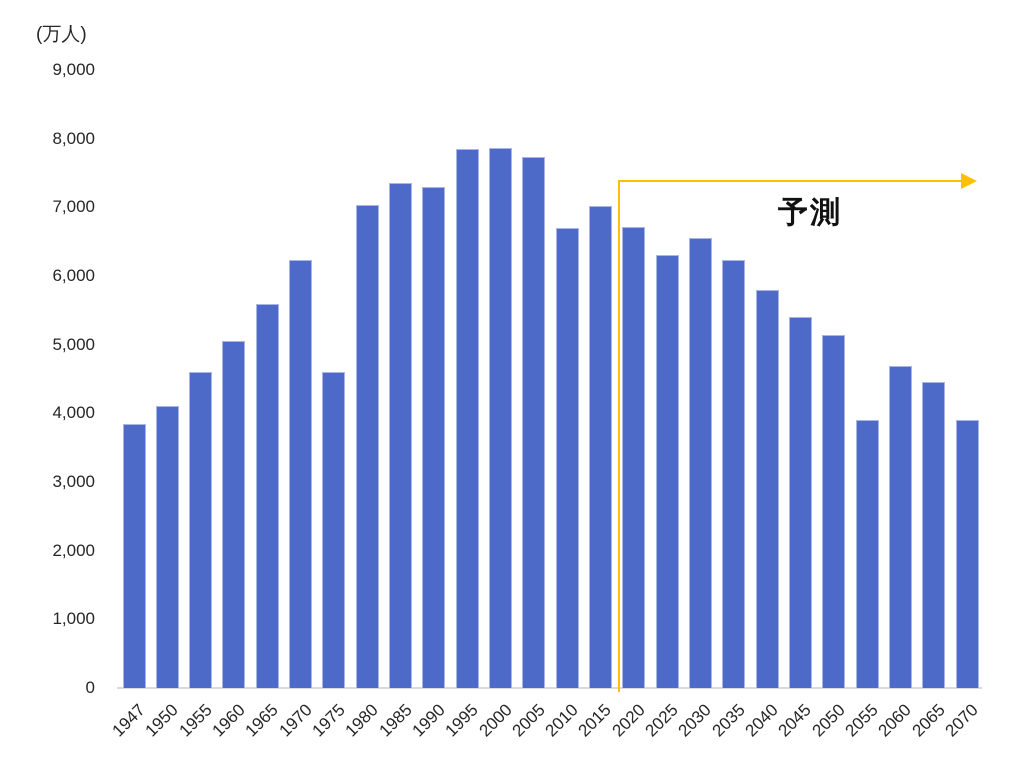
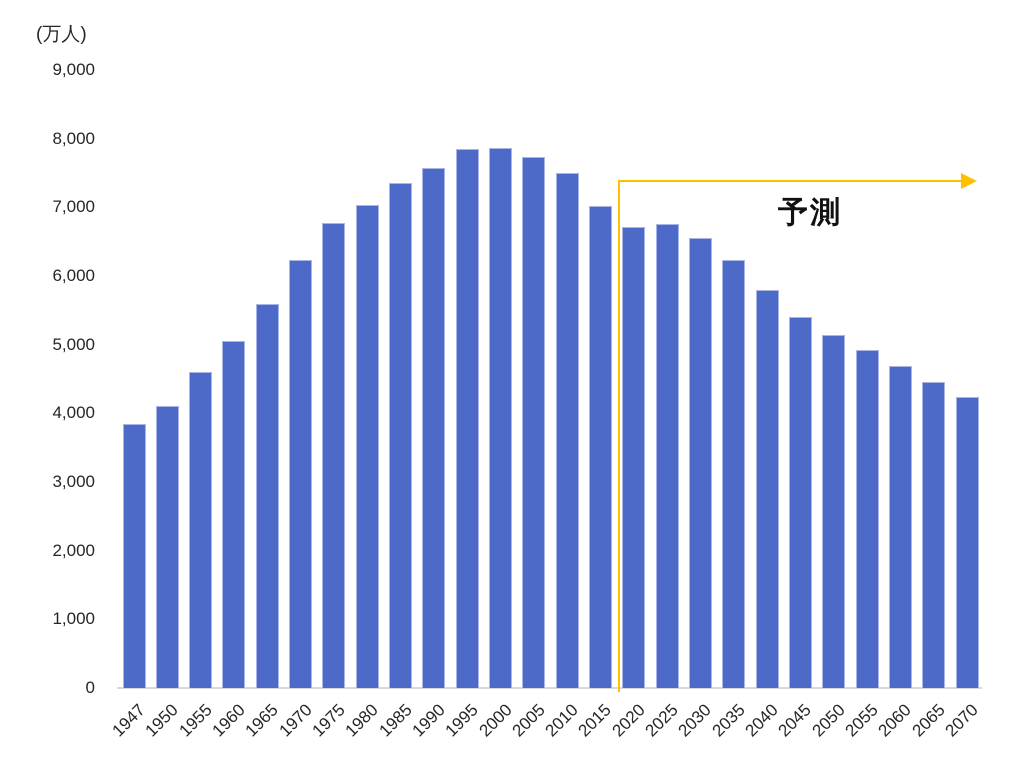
1975: 4600 -> 6800
1990: 7300 -> 7600
2010: 6700 -> 7500
2025: 6300 -> 6800
2055: 3900 -> 4900
2070: 3900 -> 4200
